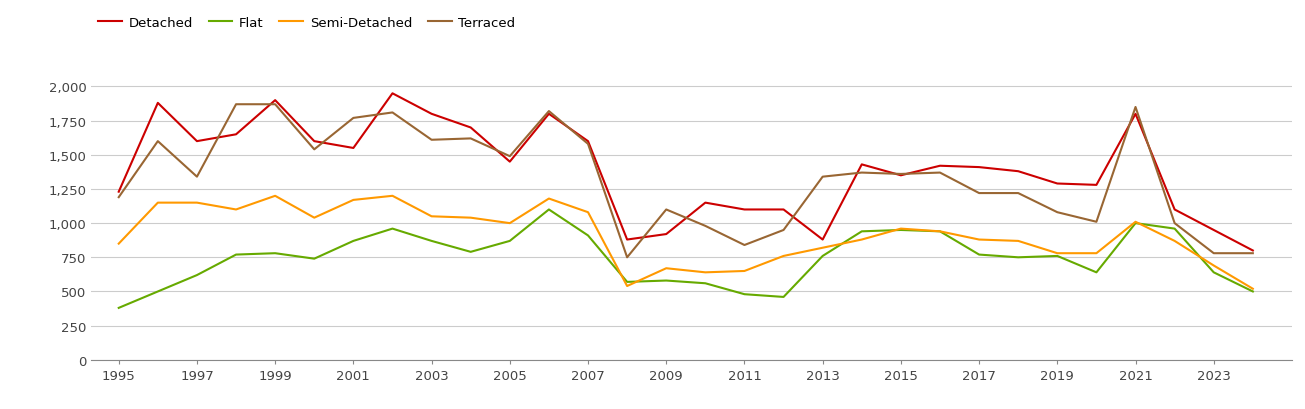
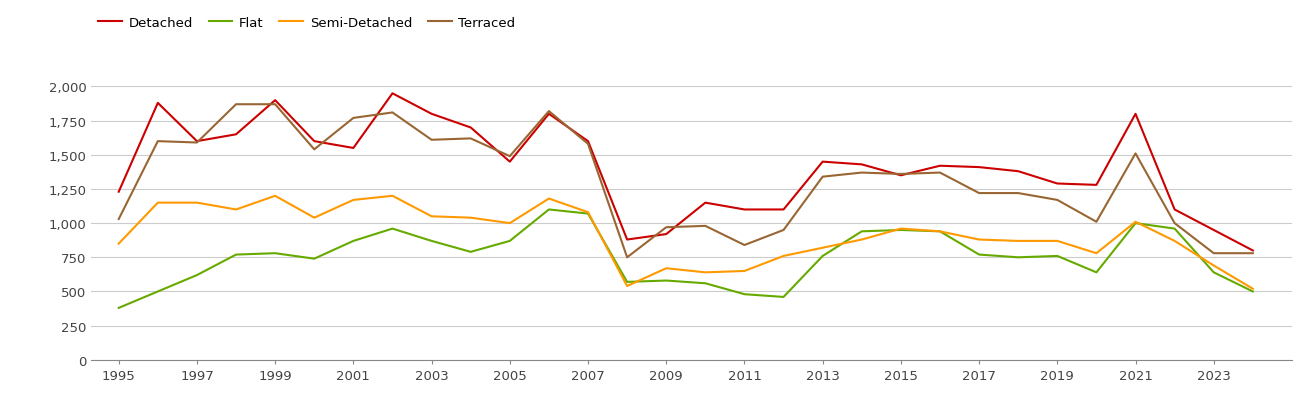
Terraced/1995: 1,190 -> 1,030
Terraced/1997: 1,340 -> 1,590
Flat/2007: 910 -> 1,070
Terraced/2009: 1,100 -> 970
Detached/2013: 880 -> 1,450
Semi-Detached/2019: 780 -> 870
Terraced/2019: 1,080 -> 1,170
Terraced/2021: 1,850 -> 1,510
